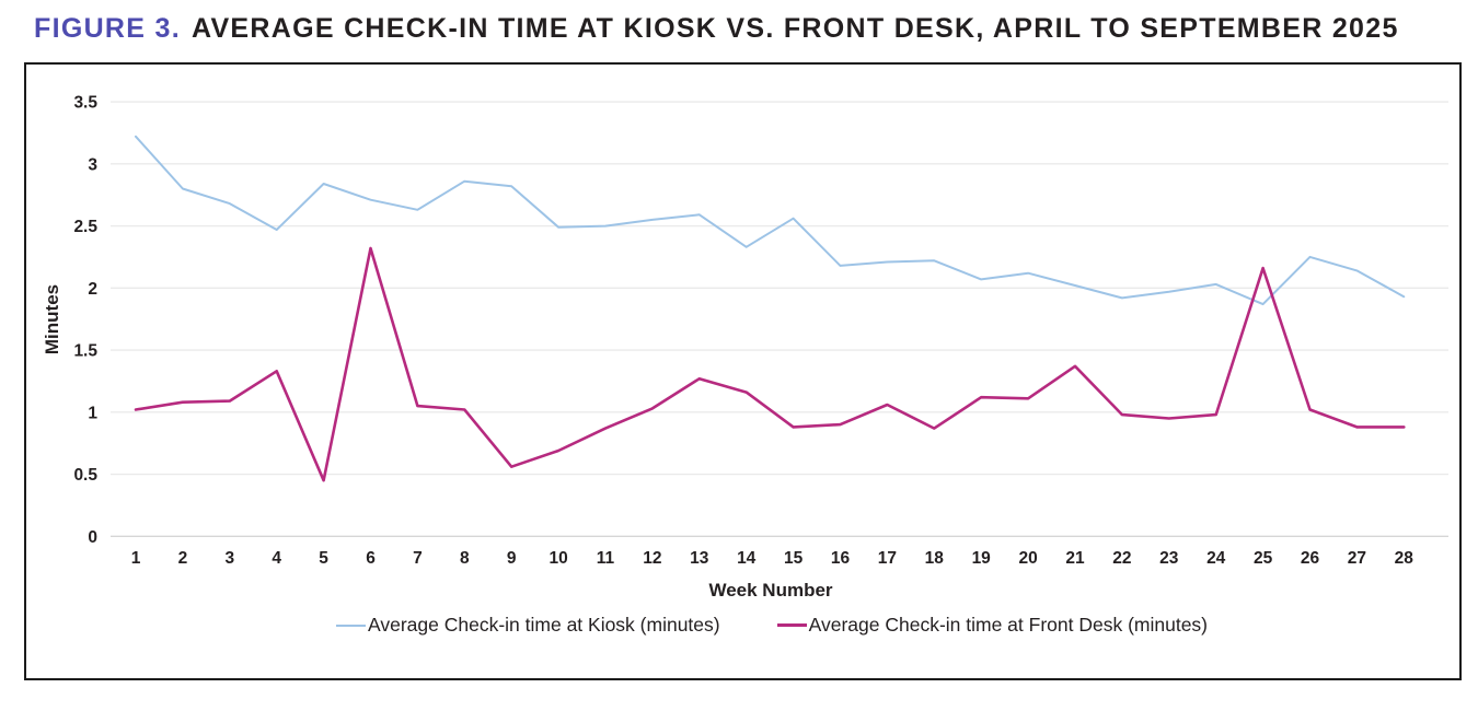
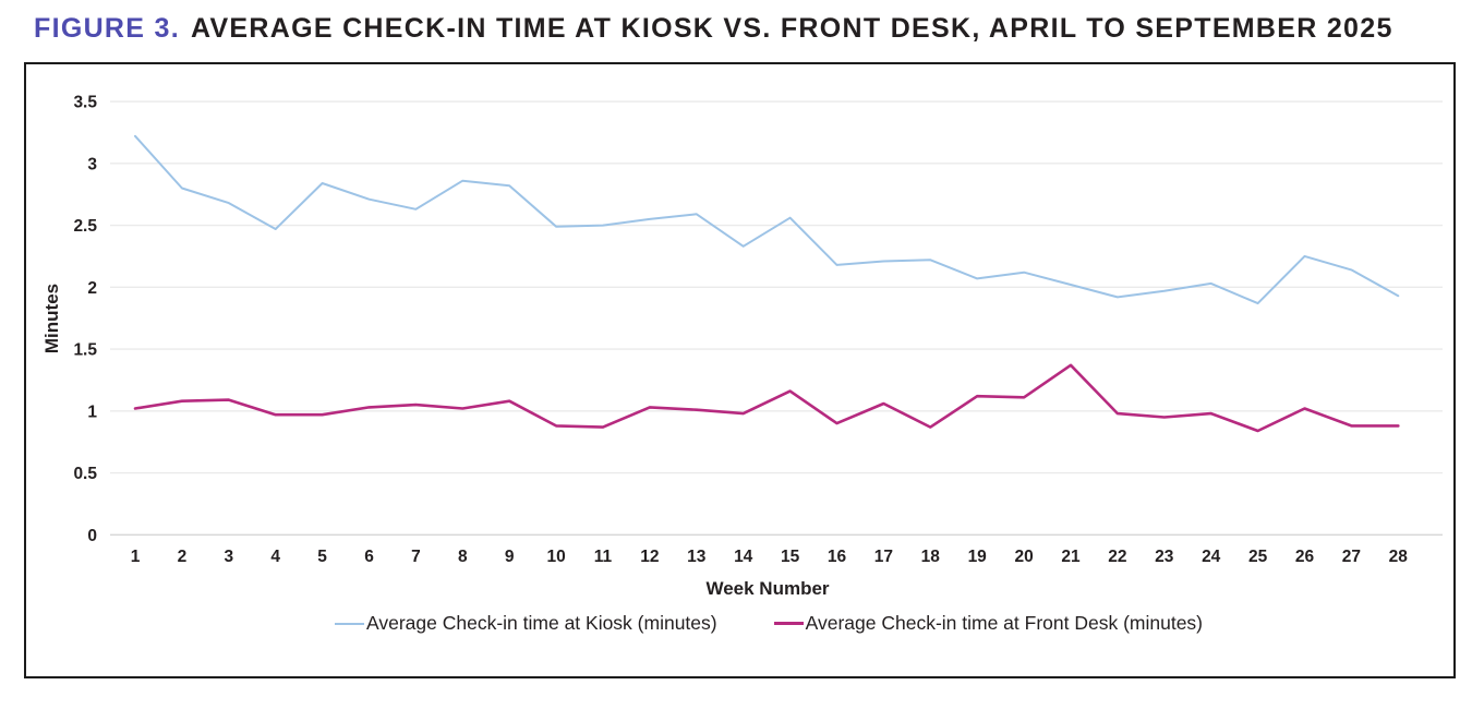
Average Check-in time at Front Desk (minutes)/4: 1.33 -> 0.97
Average Check-in time at Front Desk (minutes)/5: 0.45 -> 0.97
Average Check-in time at Front Desk (minutes)/6: 2.32 -> 1.03
Average Check-in time at Front Desk (minutes)/9: 0.56 -> 1.08
Average Check-in time at Front Desk (minutes)/10: 0.69 -> 0.88
Average Check-in time at Front Desk (minutes)/13: 1.27 -> 1.01
Average Check-in time at Front Desk (minutes)/14: 1.16 -> 0.98
Average Check-in time at Front Desk (minutes)/15: 0.88 -> 1.16
Average Check-in time at Front Desk (minutes)/25: 2.16 -> 0.84
